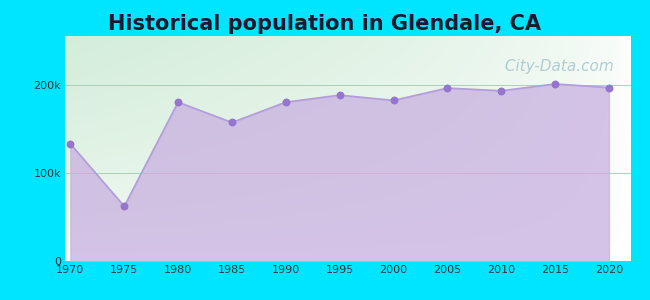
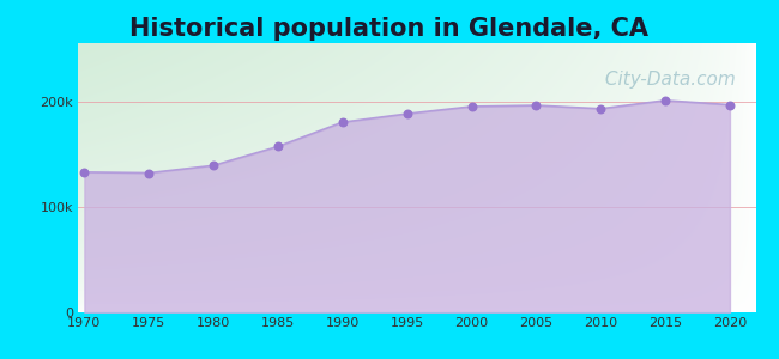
1975: 62k -> 132k
1980: 180k -> 139k
2000: 182k -> 195k
